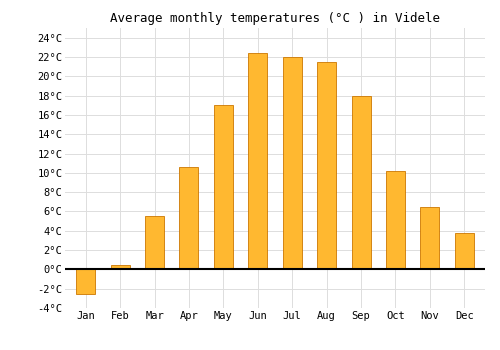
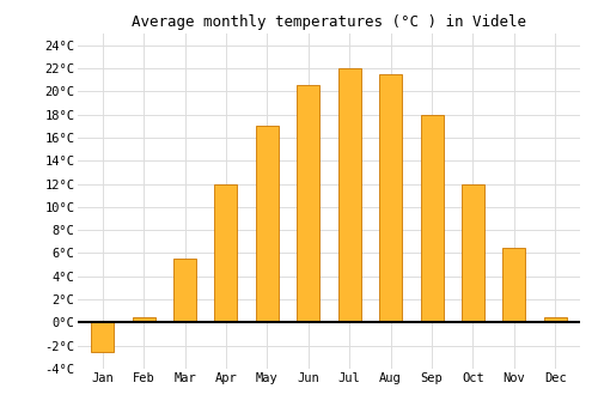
Apr: 10.6°C -> 12.0°C
Jun: 22.4°C -> 20.5°C
Oct: 10.2°C -> 12.0°C
Dec: 3.8°C -> 0.5°C
